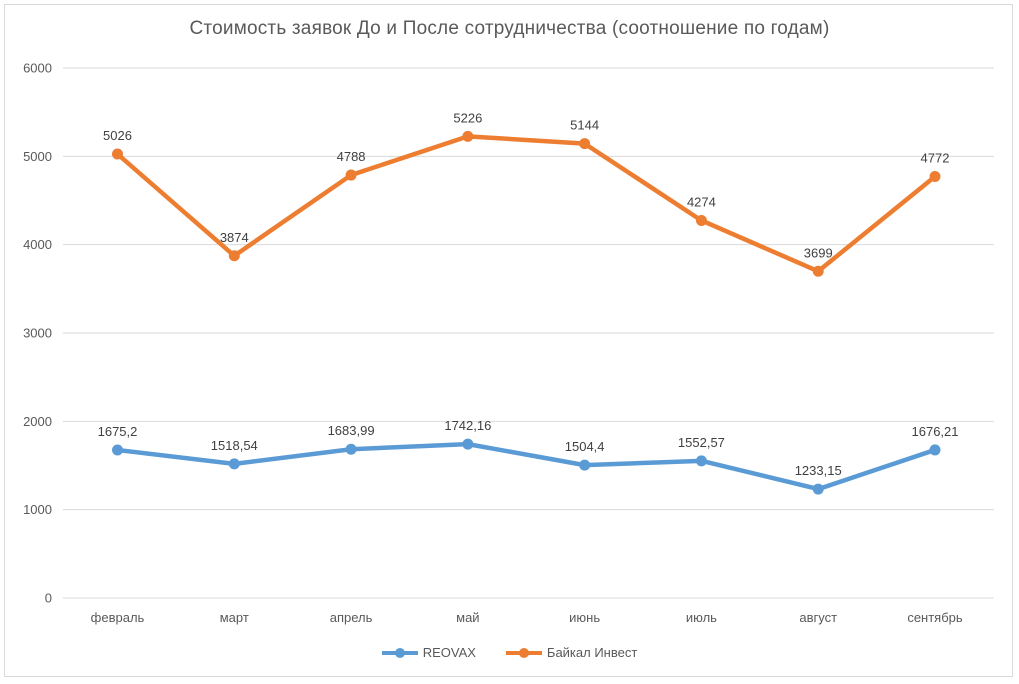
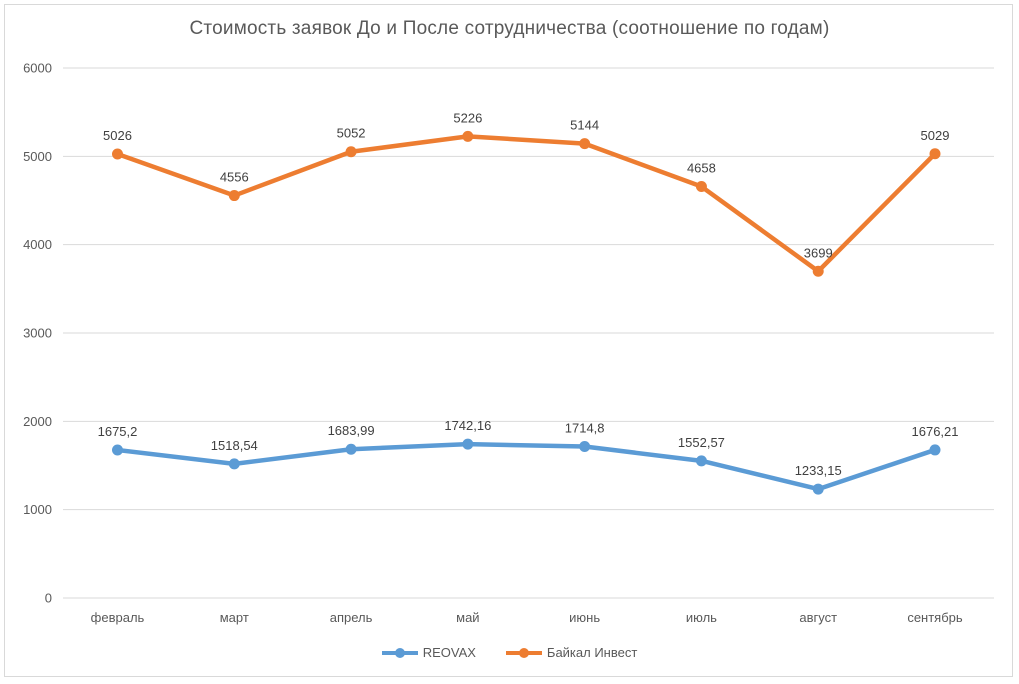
Байкал Инвест/март: 3874 -> 4556
Байкал Инвест/апрель: 4788 -> 5052
REOVAX/июнь: 1504,4 -> 1714,8
Байкал Инвест/июль: 4274 -> 4658
Байкал Инвест/сентябрь: 4772 -> 5029
